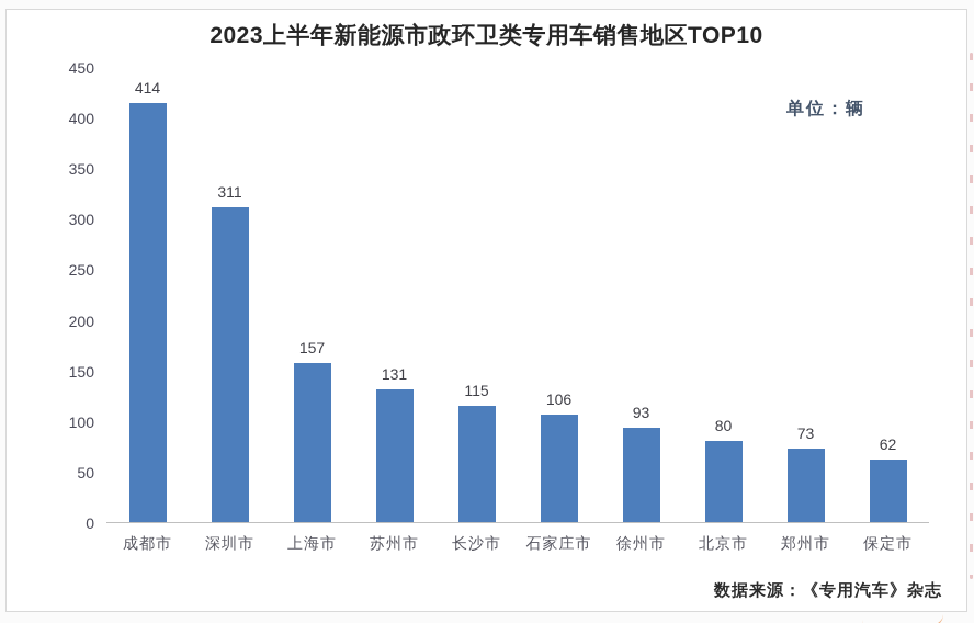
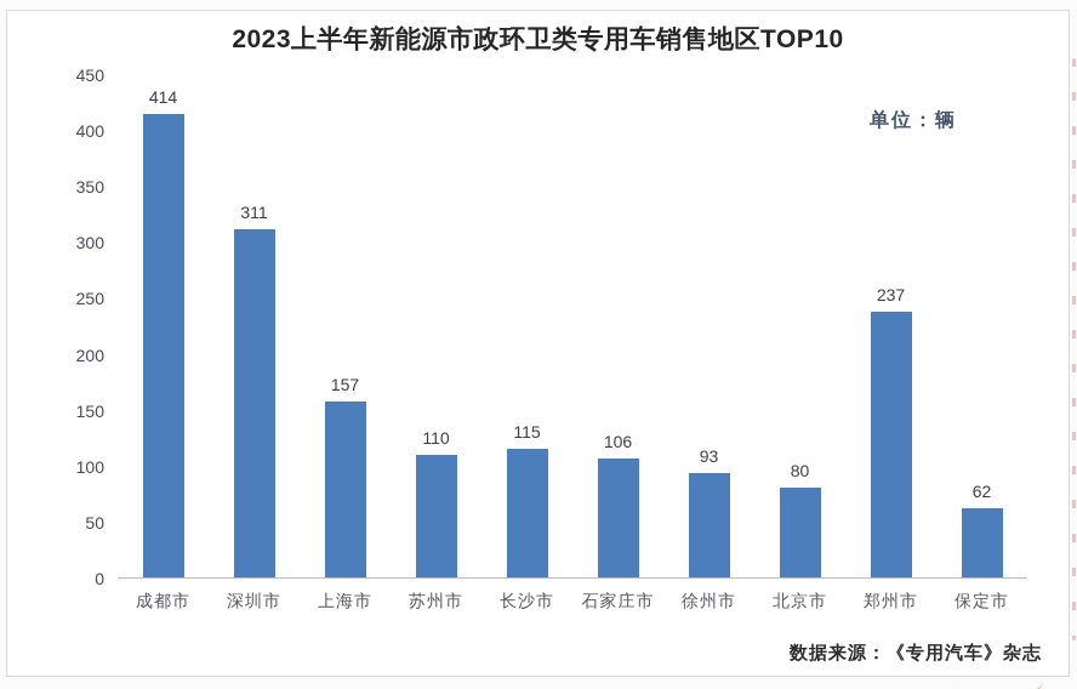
苏州市: 131 -> 110
郑州市: 73 -> 237
